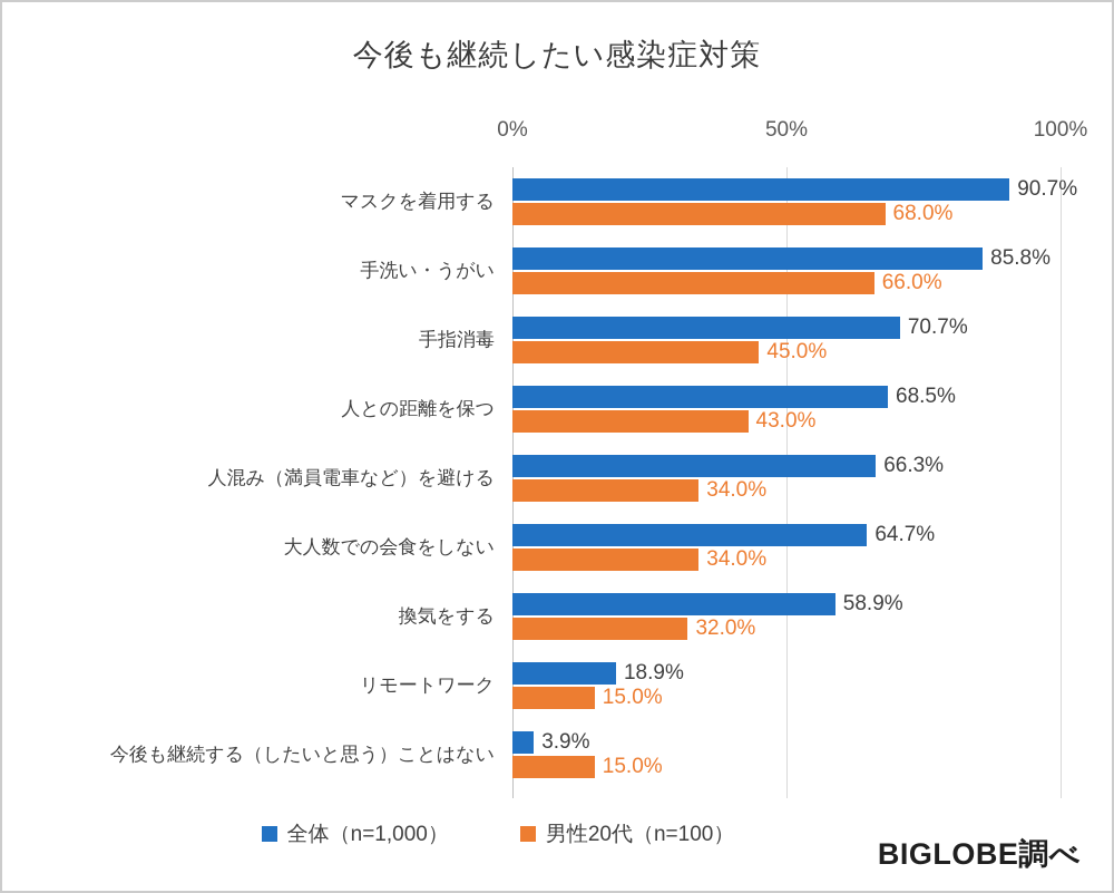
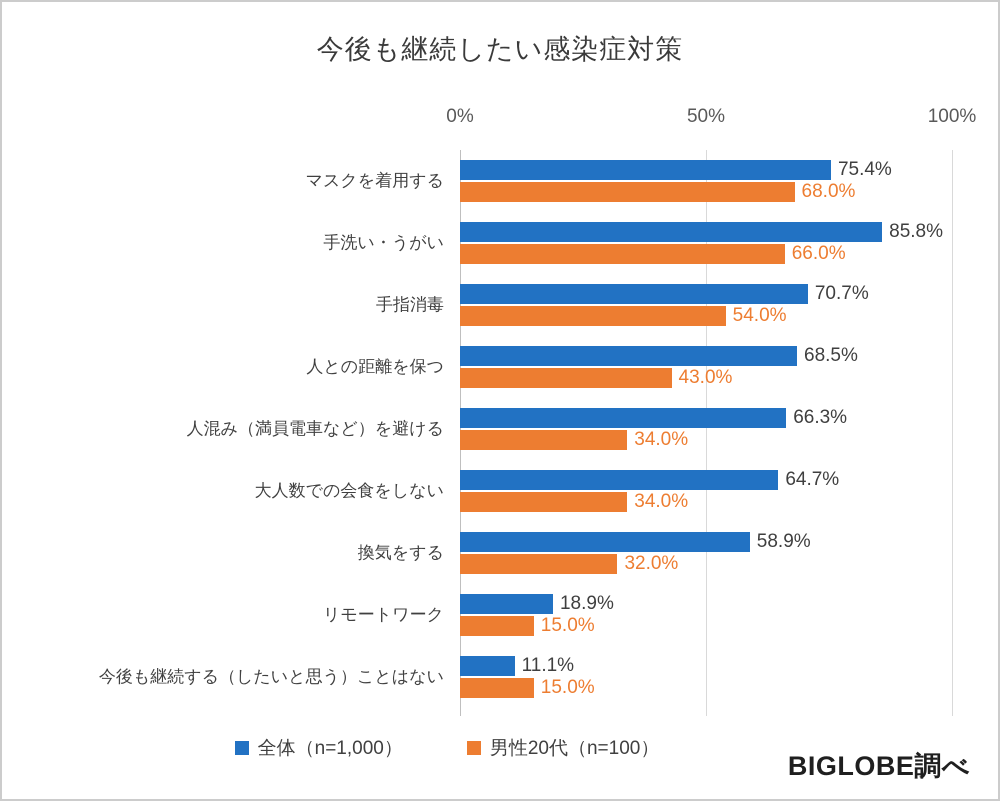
全体（n=1,000）/マスクを着用する: 90.7% -> 75.4%
男性20代（n=100）/手指消毒: 45.0% -> 54.0%
全体（n=1,000）/今後も継続する（したいと思う）ことはない: 3.9% -> 11.1%
